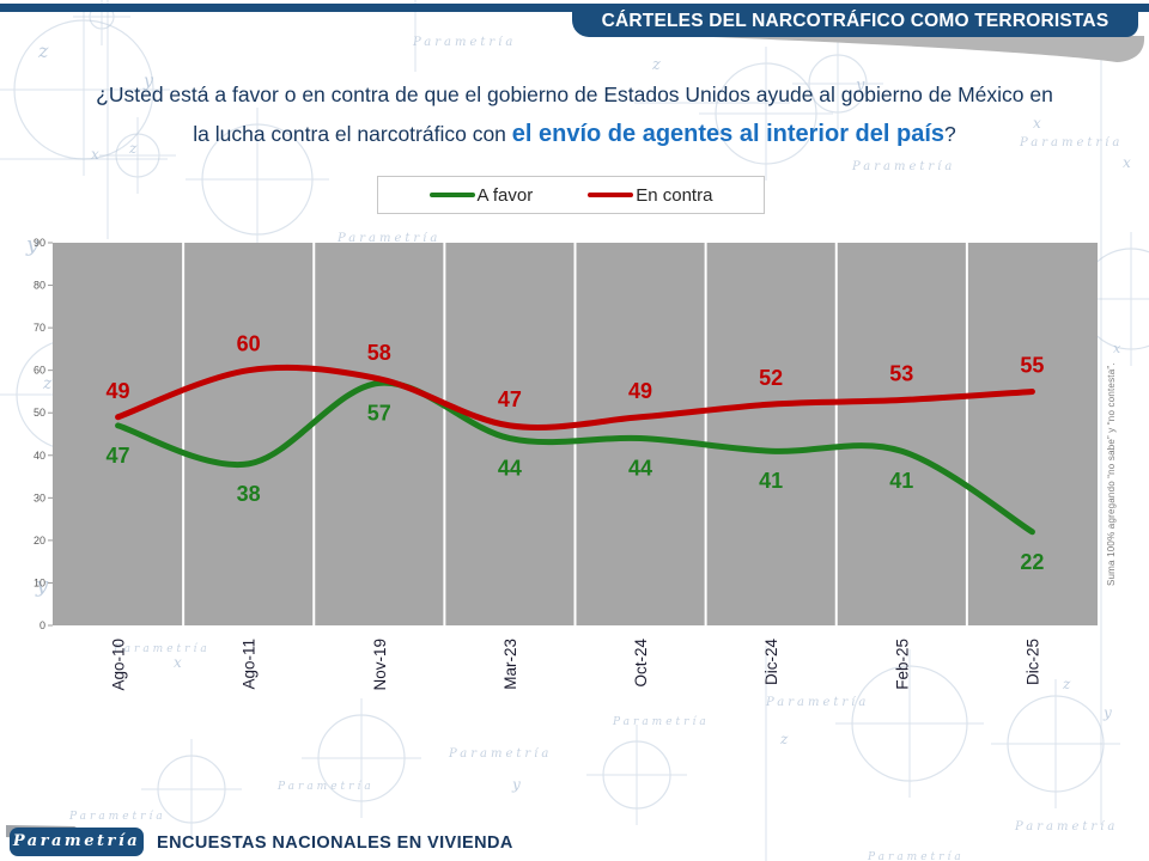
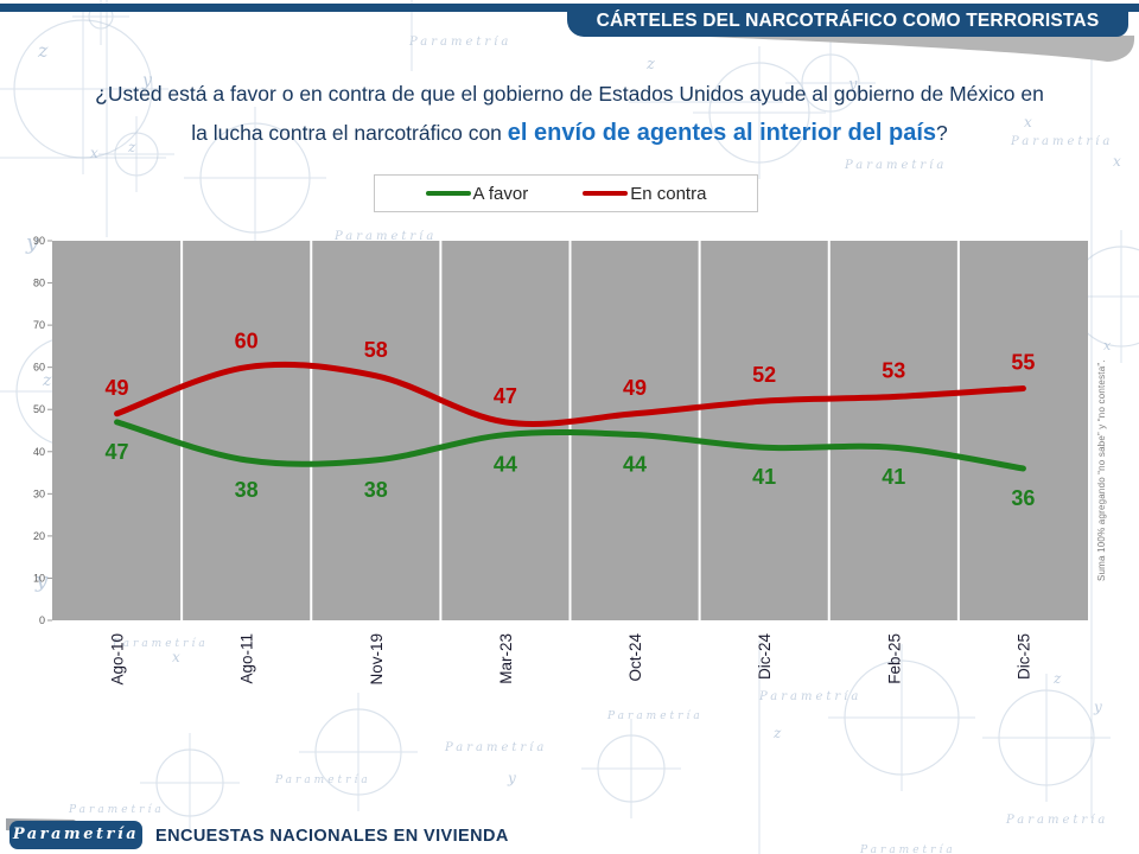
A favor/Nov-19: 57 -> 38
A favor/Dic-25: 22 -> 36
